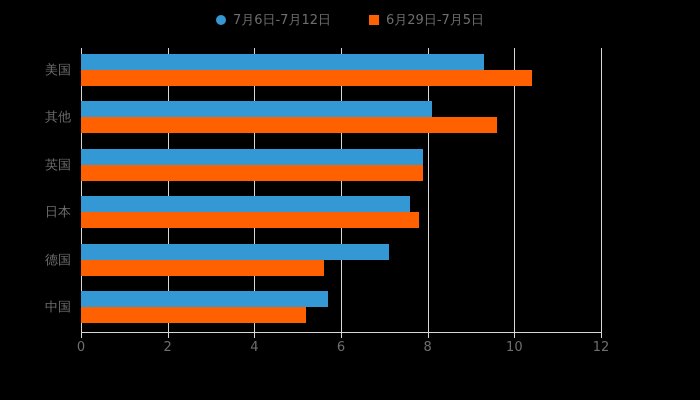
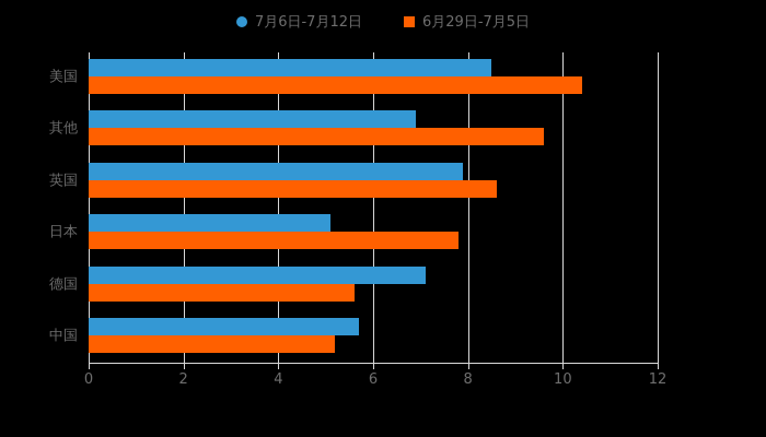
7月6日-7月12日/美国: 9.3 -> 8.5
7月6日-7月12日/其他: 8.1 -> 6.9
6月29日-7月5日/英国: 7.9 -> 8.6
7月6日-7月12日/日本: 7.6 -> 5.1
